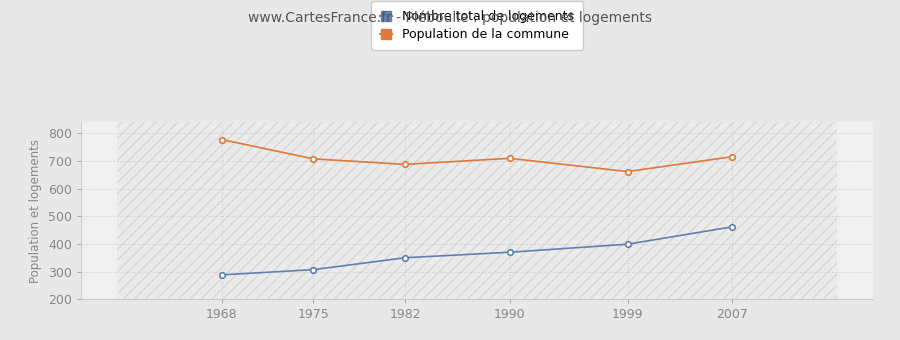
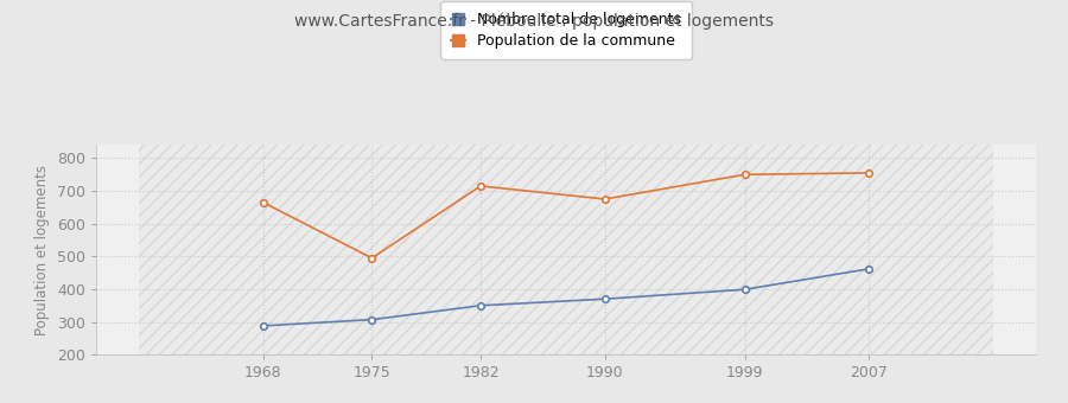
Population de la commune/1968: 778 -> 665
Population de la commune/1975: 708 -> 495
Population de la commune/1982: 688 -> 715
Population de la commune/1990: 710 -> 675
Population de la commune/1999: 662 -> 750
Population de la commune/2007: 716 -> 755
